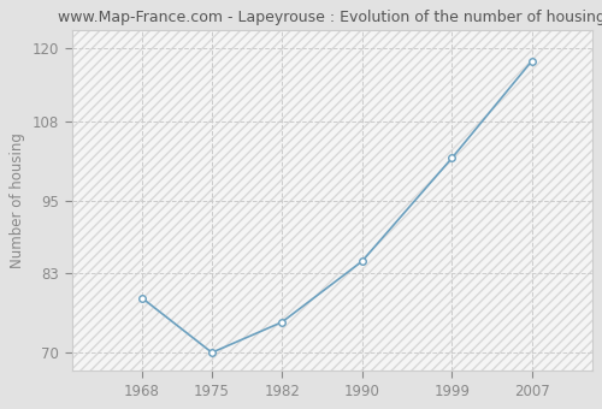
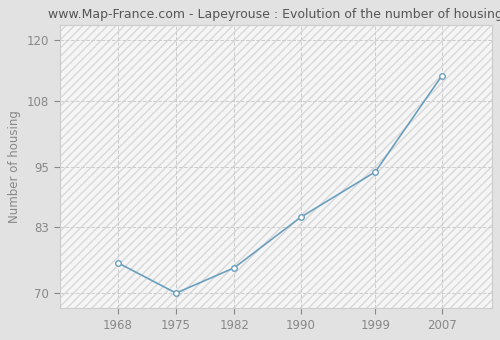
1968: 79 -> 76
1999: 102 -> 94
2007: 118 -> 113
